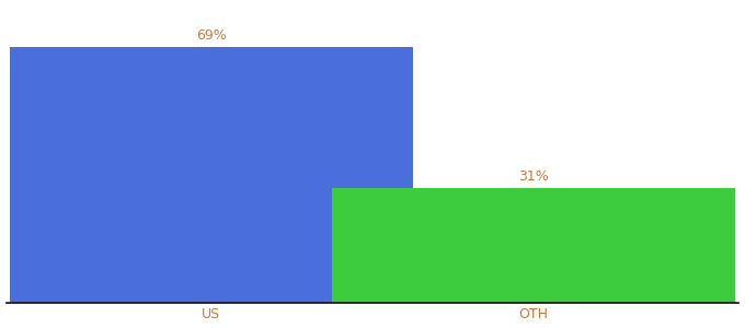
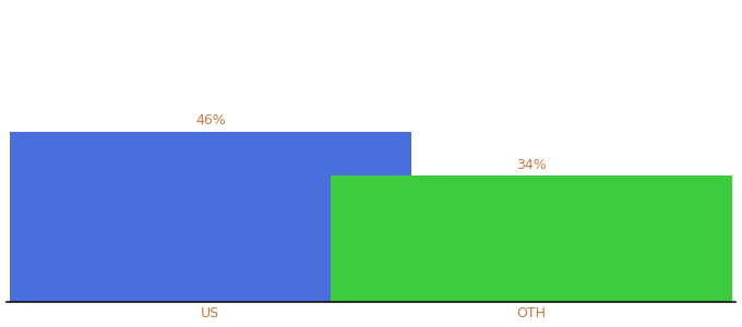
US: 69% -> 46%
OTH: 31% -> 34%
